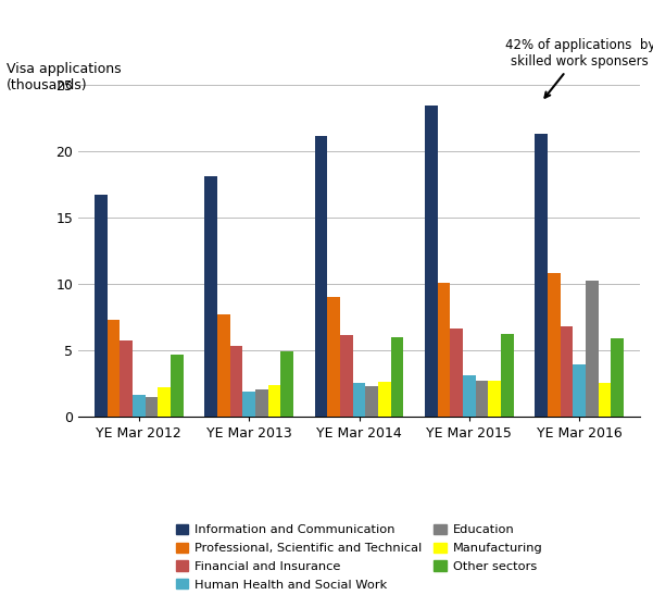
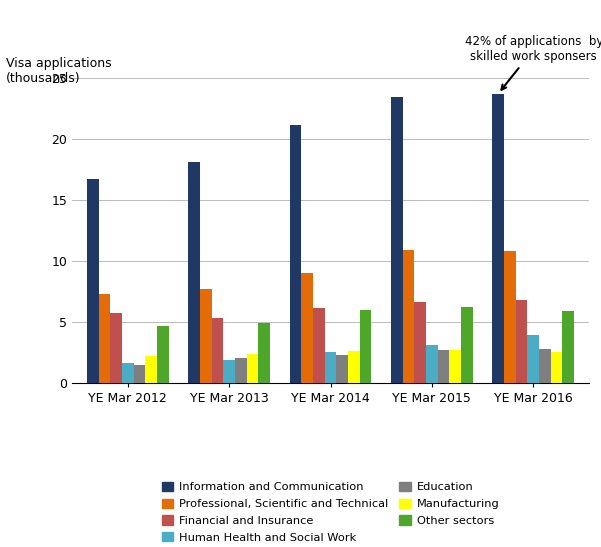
Professional, Scientific and Technical/YE Mar 2015: 10.1 -> 10.9
Information and Communication/YE Mar 2016: 21.3 -> 23.7
Education/YE Mar 2016: 10.2 -> 2.8
